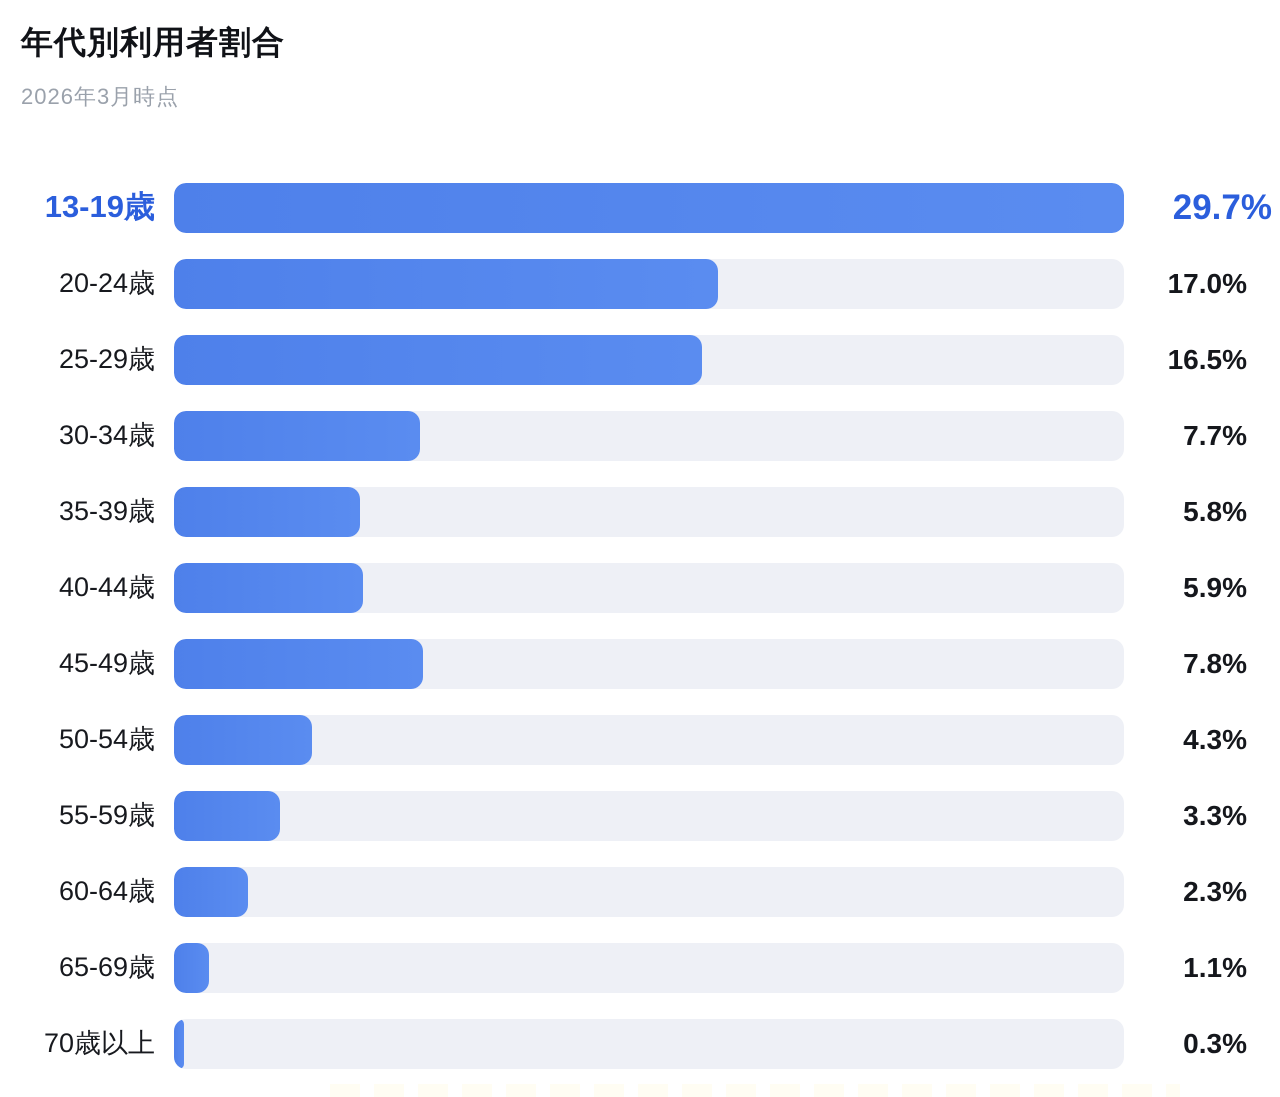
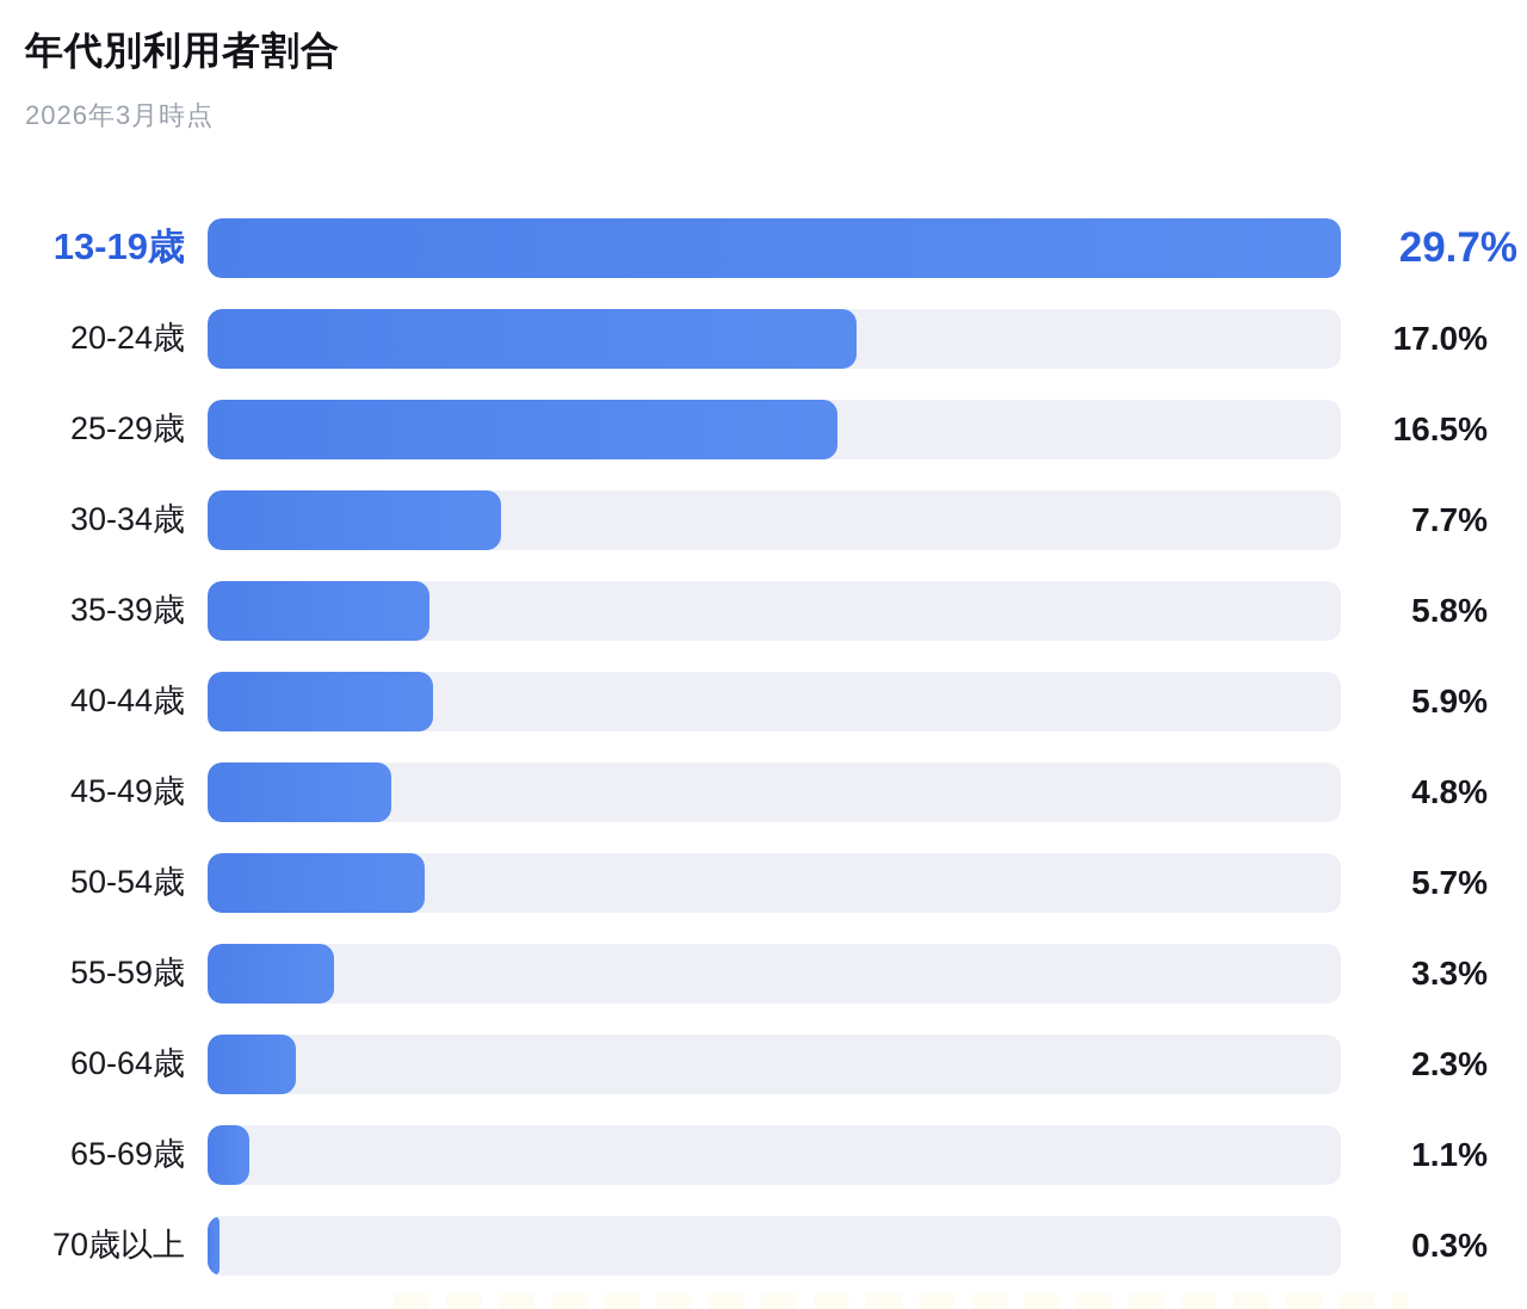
45-49歳: 7.8% -> 4.8%
50-54歳: 4.3% -> 5.7%
